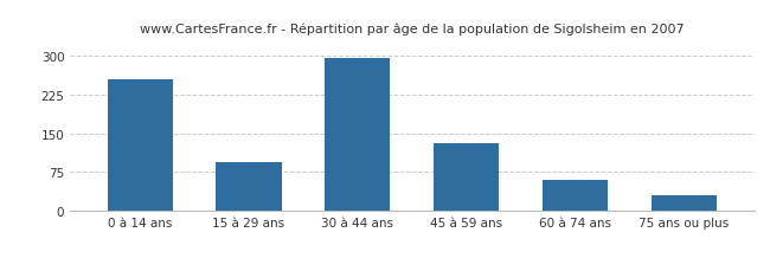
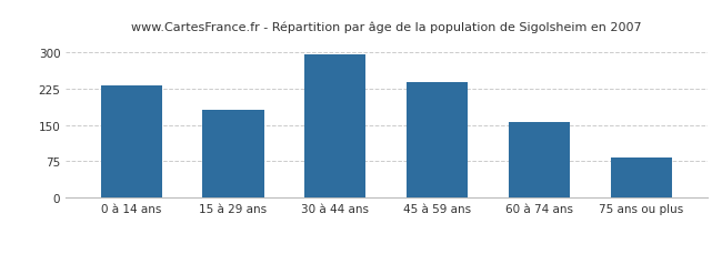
0 à 14 ans: 255 -> 232
15 à 29 ans: 95 -> 180
45 à 59 ans: 130 -> 238
60 à 74 ans: 60 -> 157
75 ans ou plus: 30 -> 82
